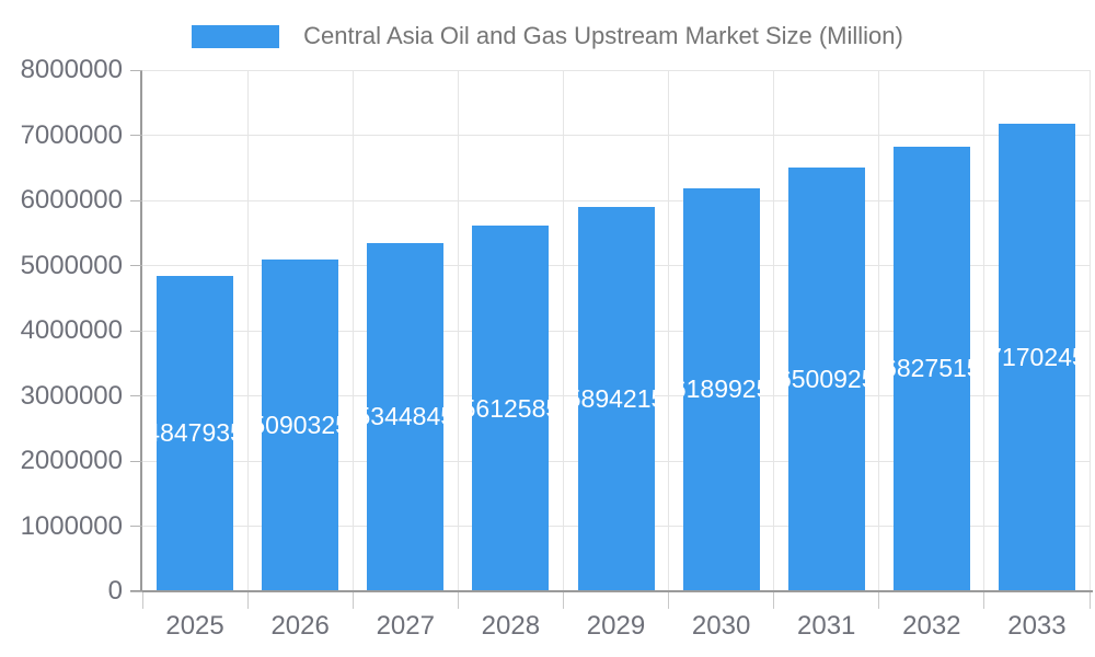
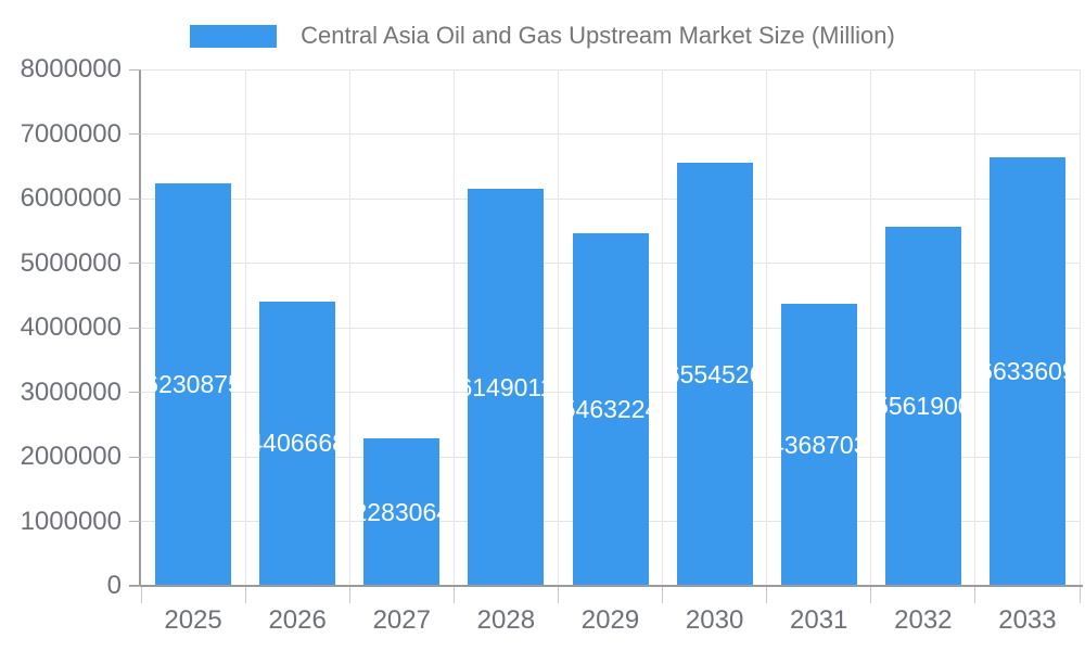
2025: 4847935 -> 6230875
2026: 5090325 -> 4406668
2027: 5344845 -> 2283064
2028: 5612585 -> 6149011
2029: 5894215 -> 5463224
2030: 6189925 -> 6554526
2031: 6500925 -> 4368703
2032: 6827515 -> 5561900
2033: 7170245 -> 6633609
